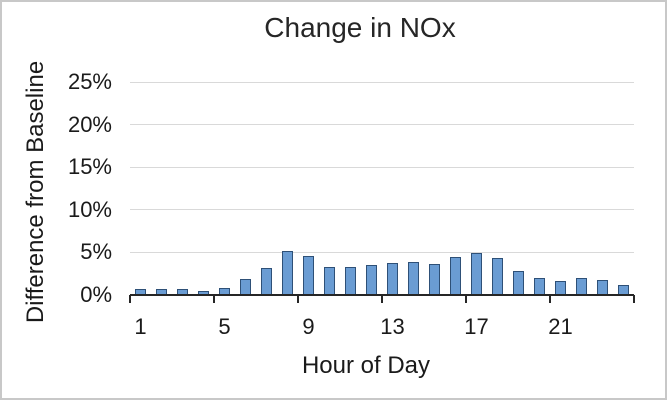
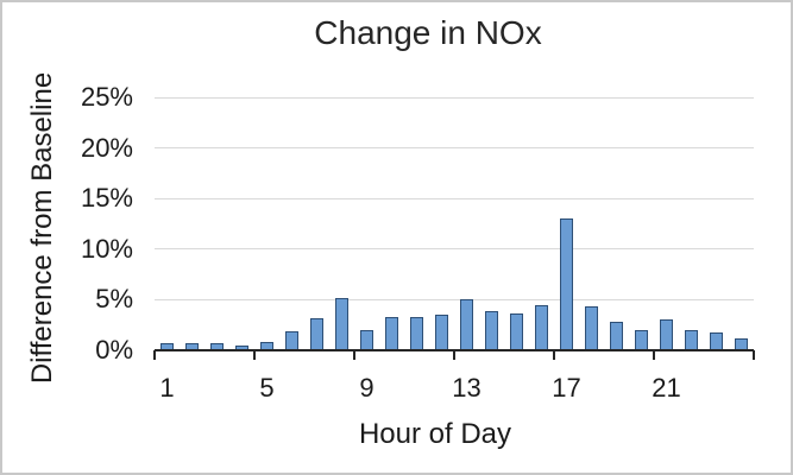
9: 5% -> 2%
13: 4% -> 5%
17: 5% -> 13%
21: 2% -> 3%
